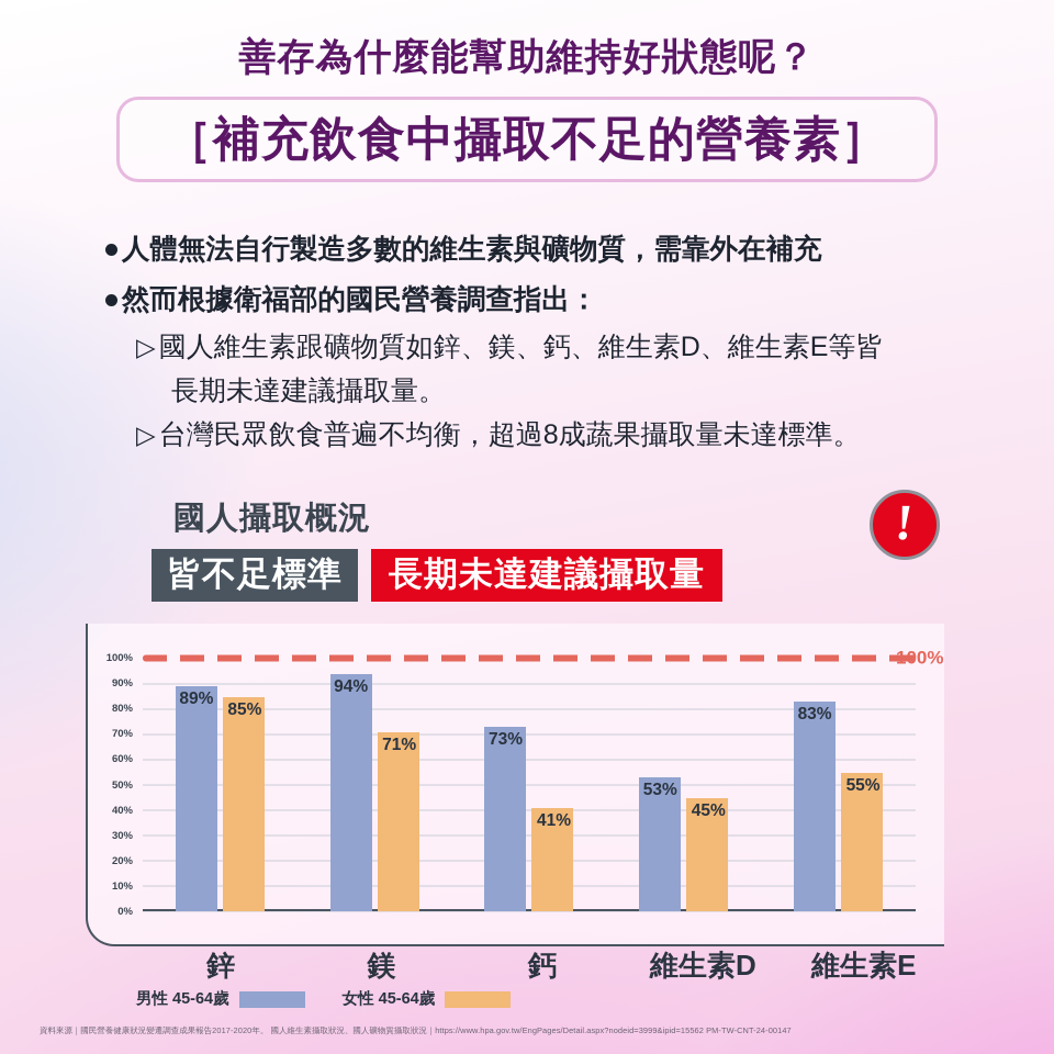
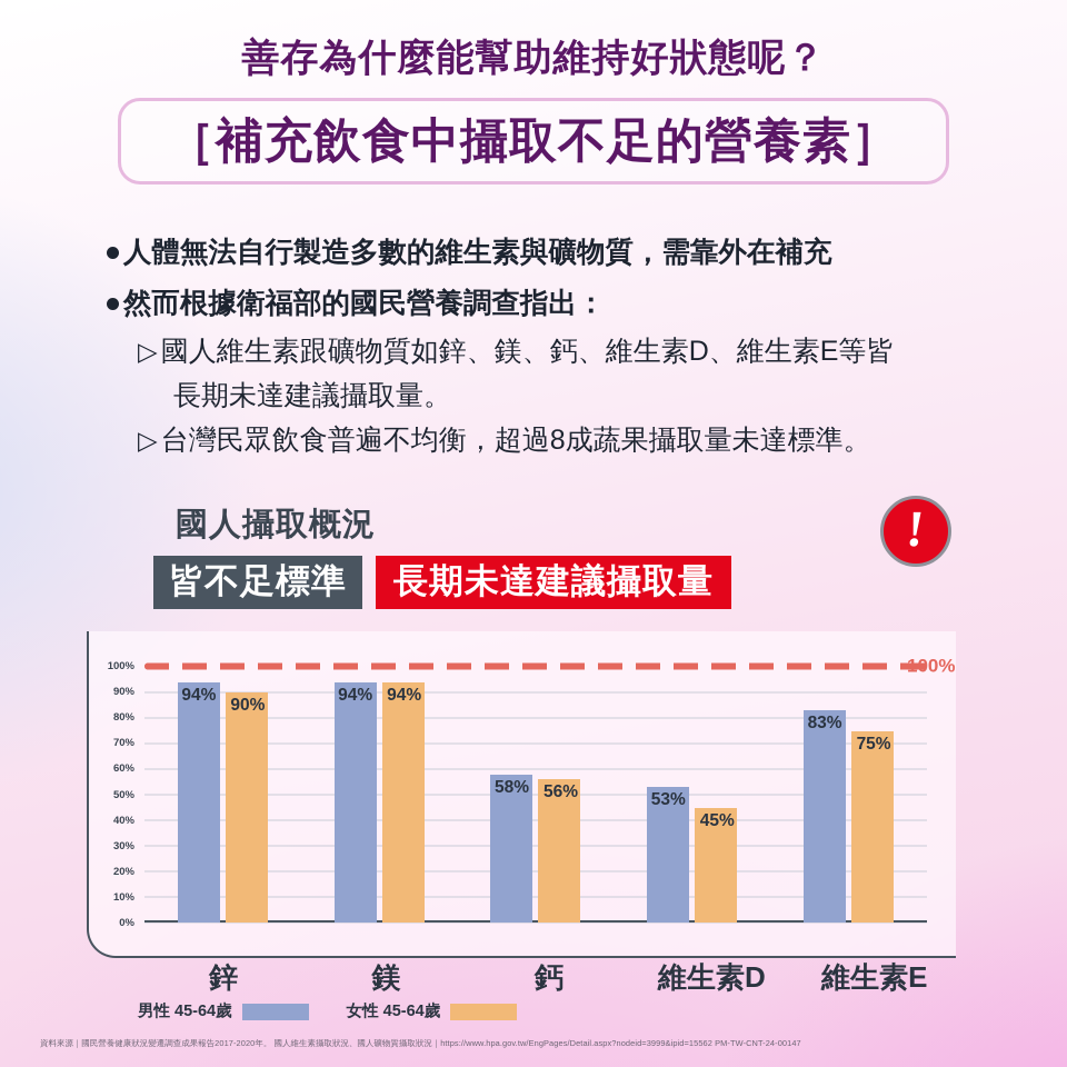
男性 45-64歲/鋅: 89% -> 94%
女性 45-64歲/鋅: 85% -> 90%
女性 45-64歲/鎂: 71% -> 94%
男性 45-64歲/鈣: 73% -> 58%
女性 45-64歲/鈣: 41% -> 56%
女性 45-64歲/維生素E: 55% -> 75%
